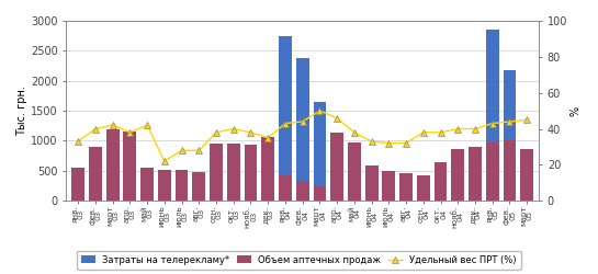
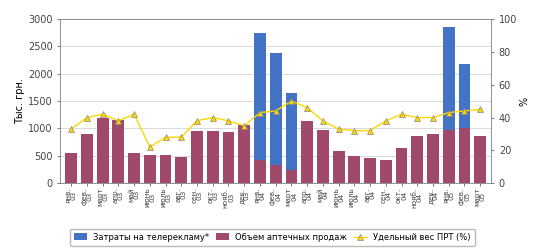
Удельный вес ПРТ (%)/окт. 04: 38 -> 42
